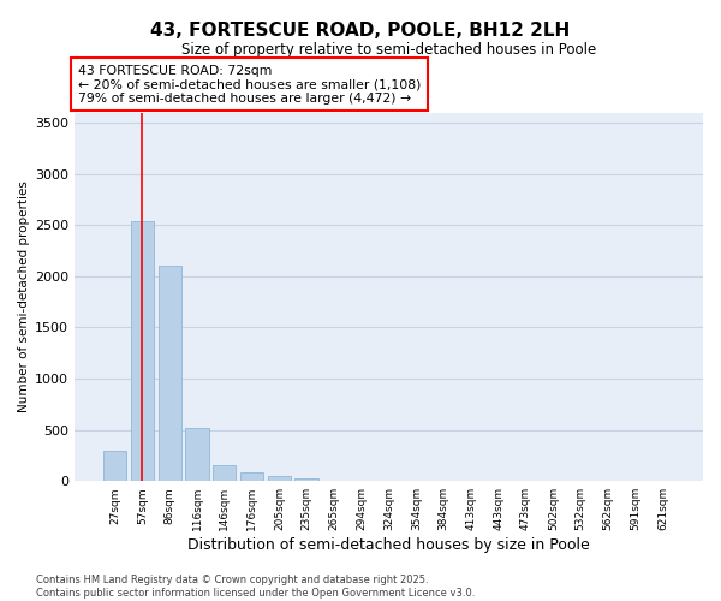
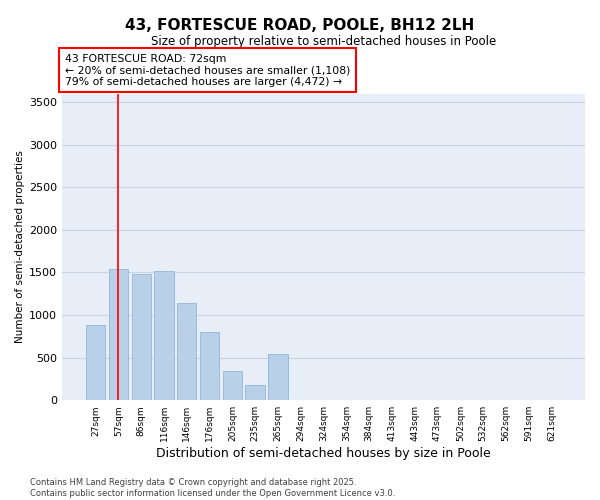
27sqm: 300 -> 880
57sqm: 2540 -> 1540
86sqm: 2110 -> 1480
116sqm: 520 -> 1520
146sqm: 150 -> 1140
176sqm: 80 -> 800
205sqm: 50 -> 340
235sqm: 30 -> 180
265sqm: 0 -> 540
